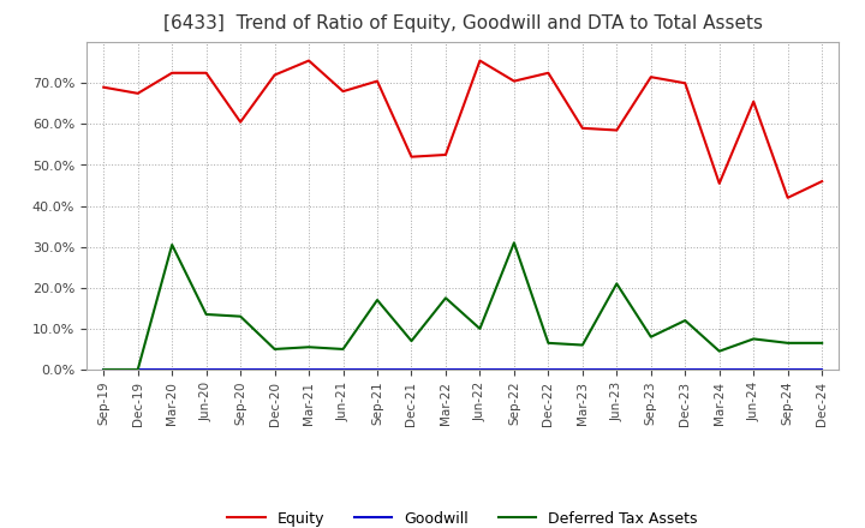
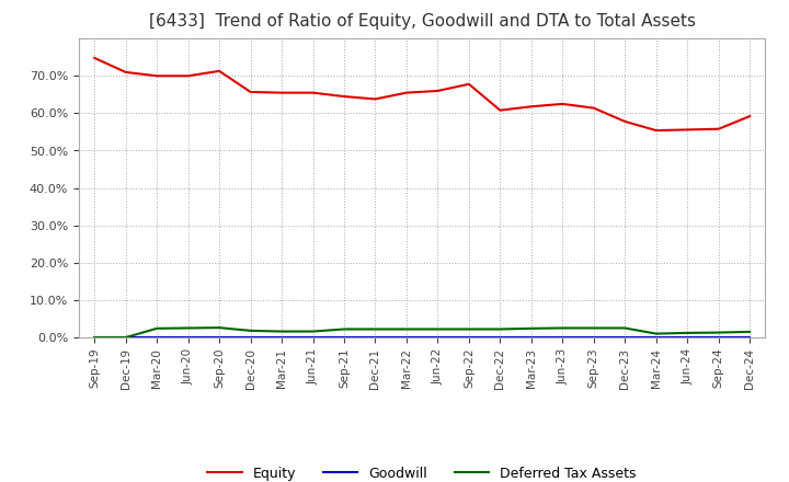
Equity/Sep-19: 69.0% -> 74.8%
Equity/Dec-19: 67.5% -> 71.0%
Equity/Mar-20: 72.5% -> 70.0%
Deferred Tax Assets/Mar-20: 30.5% -> 2.4%
Equity/Jun-20: 72.5% -> 70.0%
Deferred Tax Assets/Jun-20: 13.5% -> 2.5%
Equity/Sep-20: 60.5% -> 71.3%
Deferred Tax Assets/Sep-20: 13.0% -> 2.6%
Equity/Dec-20: 72.0% -> 65.7%
Deferred Tax Assets/Dec-20: 5.0% -> 1.8%
Equity/Mar-21: 75.5% -> 65.5%
Deferred Tax Assets/Mar-21: 5.5% -> 1.6%
Equity/Jun-21: 68.0% -> 65.5%
Deferred Tax Assets/Jun-21: 5.0% -> 1.6%
Equity/Sep-21: 70.5% -> 64.5%
Deferred Tax Assets/Sep-21: 17.0% -> 2.2%
Equity/Dec-21: 52.0% -> 63.8%
Deferred Tax Assets/Dec-21: 7.0% -> 2.2%
Equity/Mar-22: 52.5% -> 65.5%
Deferred Tax Assets/Mar-22: 17.5% -> 2.2%
Equity/Jun-22: 75.5% -> 66.0%
Deferred Tax Assets/Jun-22: 10.0% -> 2.2%
Equity/Sep-22: 70.5% -> 67.8%
Deferred Tax Assets/Sep-22: 31.0% -> 2.2%
Equity/Dec-22: 72.5% -> 60.8%
Deferred Tax Assets/Dec-22: 6.5% -> 2.2%
Equity/Mar-23: 59.0% -> 61.8%
Deferred Tax Assets/Mar-23: 6.0% -> 2.4%
Equity/Jun-23: 58.5% -> 62.5%
Deferred Tax Assets/Jun-23: 21.0% -> 2.5%
Equity/Sep-23: 71.5% -> 61.4%
Deferred Tax Assets/Sep-23: 8.0% -> 2.5%
Equity/Dec-23: 70.0% -> 57.8%
Deferred Tax Assets/Dec-23: 12.0% -> 2.5%
Equity/Mar-24: 45.5% -> 55.4%
Deferred Tax Assets/Mar-24: 4.5% -> 1.0%
Equity/Jun-24: 65.5% -> 55.6%
Deferred Tax Assets/Jun-24: 7.5% -> 1.2%
Equity/Sep-24: 42.0% -> 55.8%
Deferred Tax Assets/Sep-24: 6.5% -> 1.3%
Equity/Dec-24: 46.0% -> 59.2%
Deferred Tax Assets/Dec-24: 6.5% -> 1.5%
